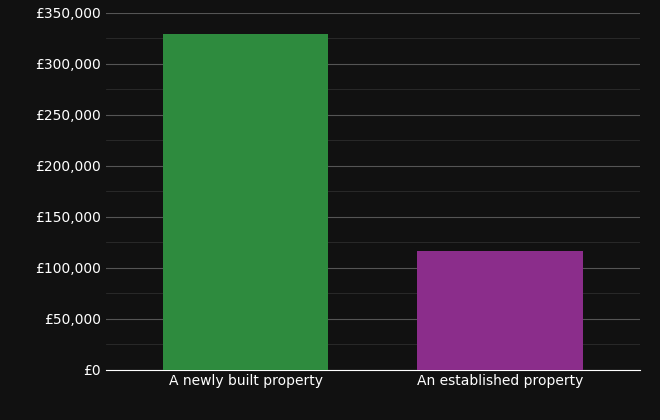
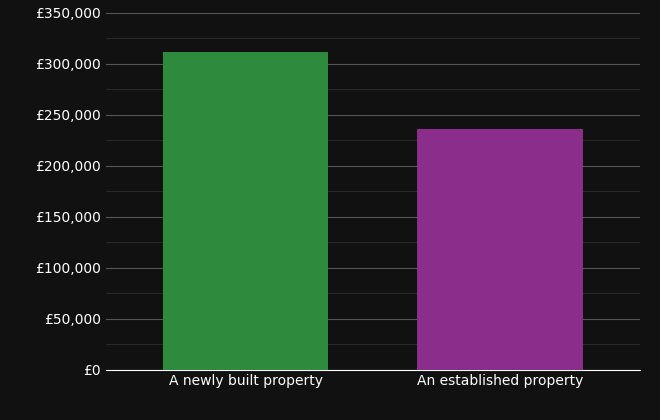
A newly built property: £329,000 -> £311,000
An established property: £116,000 -> £236,000
